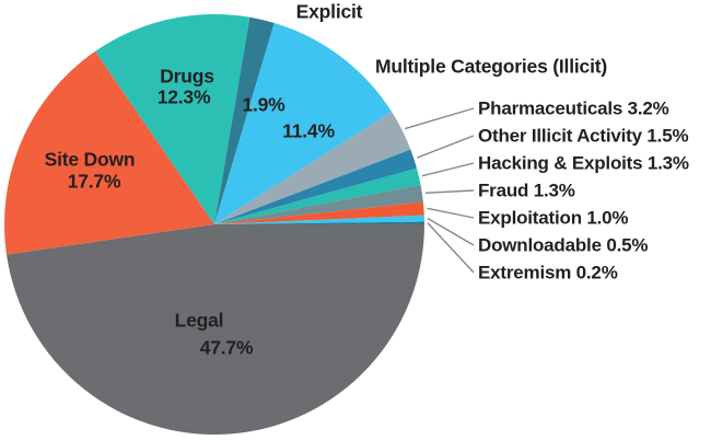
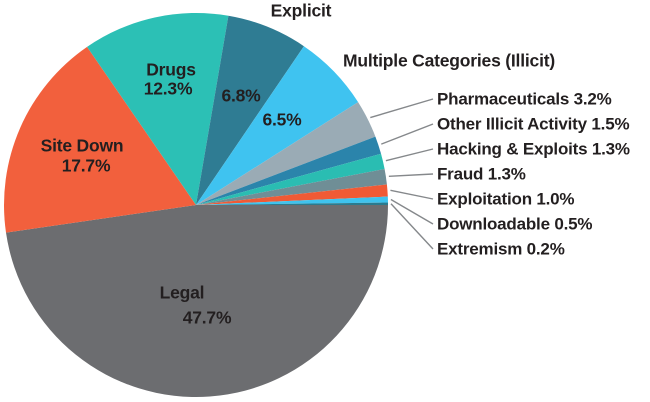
Explicit: 1.9% -> 6.8%
Multiple Categories (Illicit): 11.4% -> 6.5%
